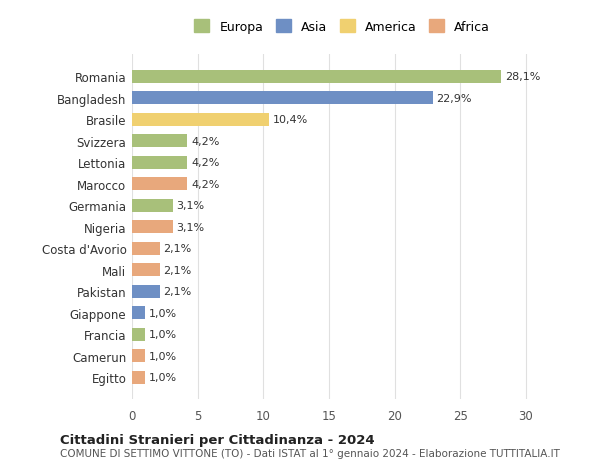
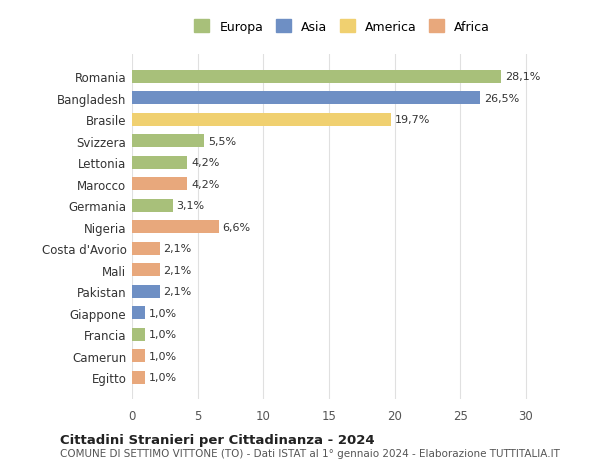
Bangladesh: 22,9% -> 26,5%
Brasile: 10,4% -> 19,7%
Svizzera: 4,2% -> 5,5%
Nigeria: 3,1% -> 6,6%
